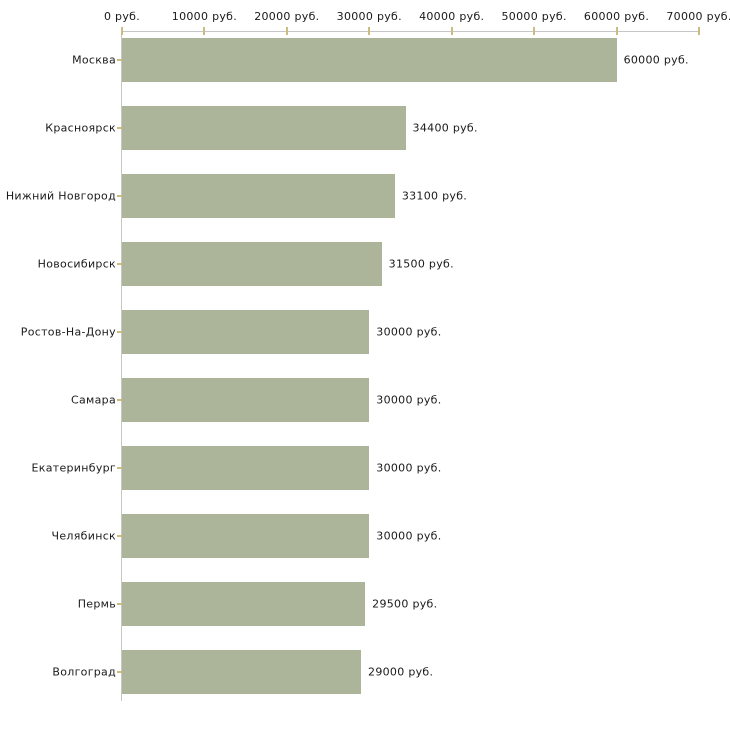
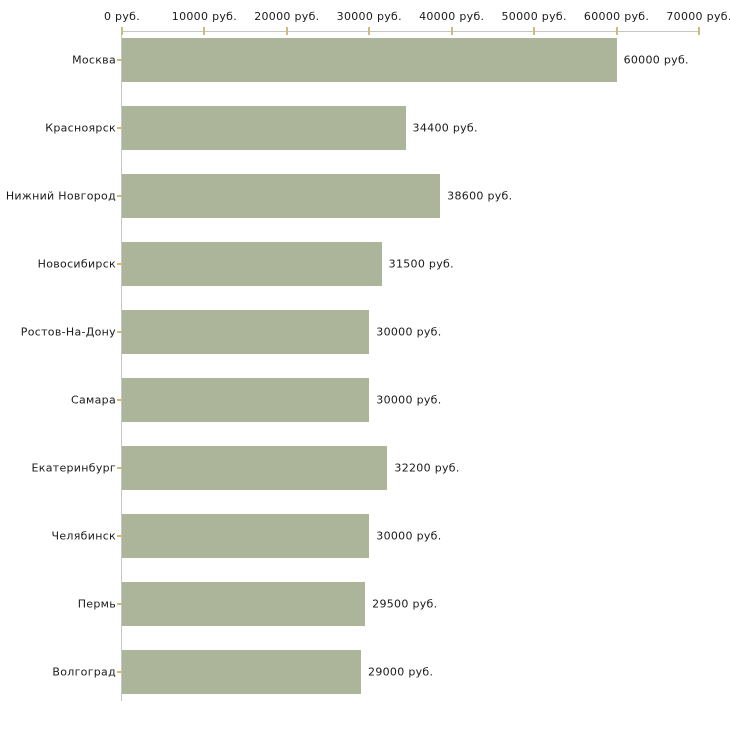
Нижний Новгород: 33100 -> 38600
Екатеринбург: 30000 -> 32200
